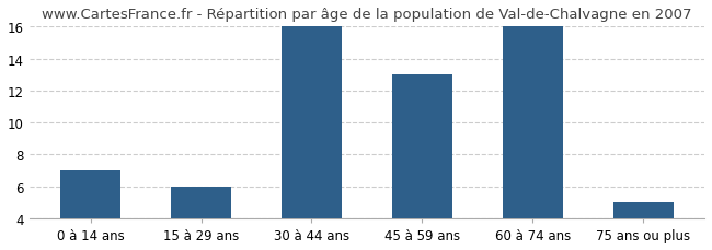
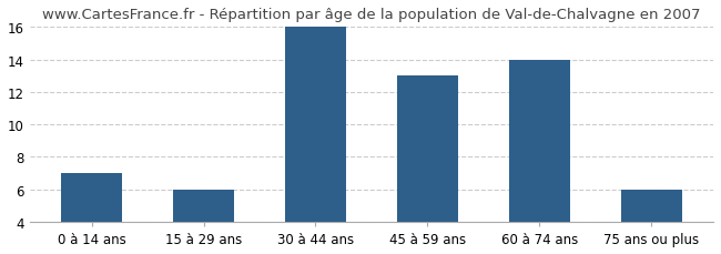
60 à 74 ans: 16 -> 14
75 ans ou plus: 5 -> 6
